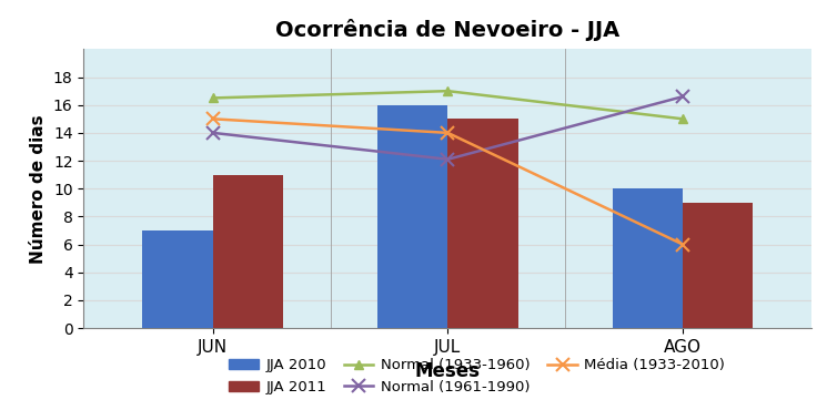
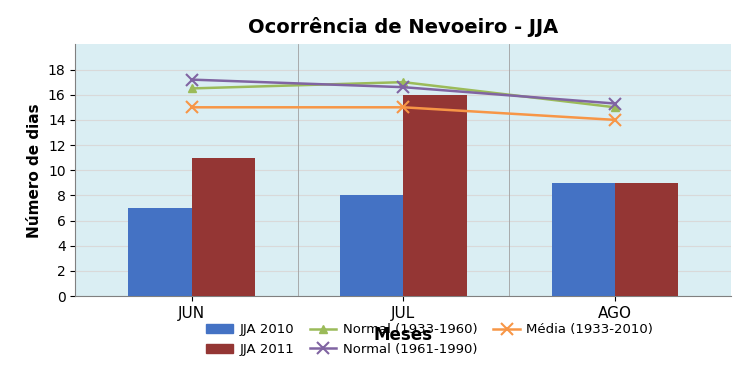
Normal (1961-1990)/JUN: 14.0 -> 17.2
JJA 2010/JUL: 16 -> 8
Normal (1961-1990)/JUL: 12.1 -> 16.6
Média (1933-2010)/JUL: 14 -> 15
JJA 2011/JUL: 15 -> 16
JJA 2010/AGO: 10 -> 9
Normal (1961-1990)/AGO: 16.6 -> 15.3
Média (1933-2010)/AGO: 6 -> 14
